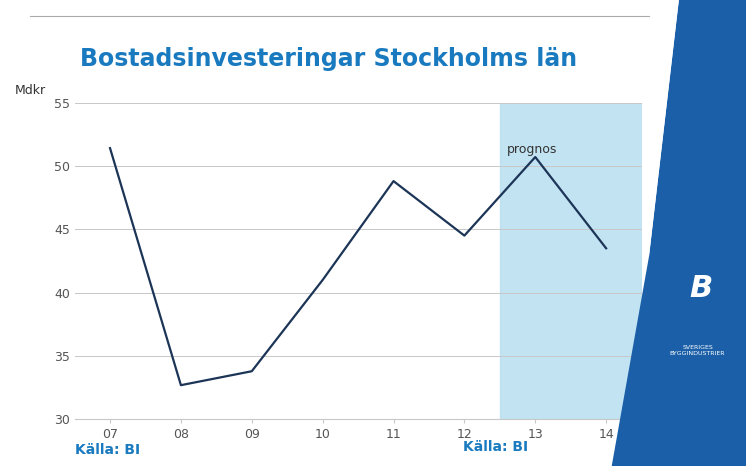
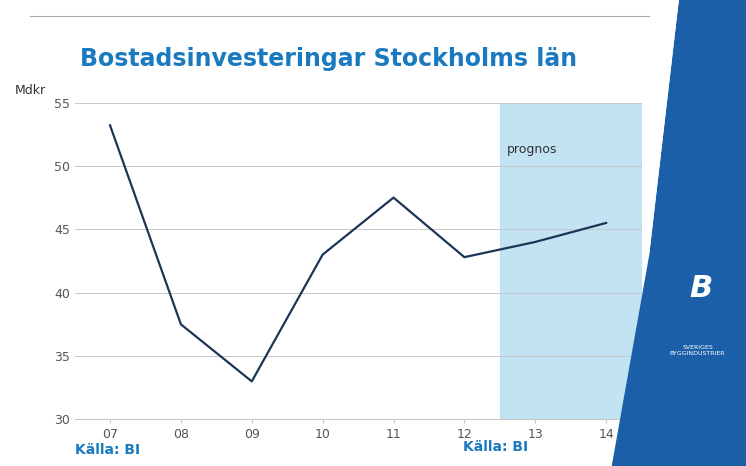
07: 51.4 -> 53.2
08: 32.7 -> 37.5
09: 33.8 -> 33.0
10: 41.0 -> 43.0
11: 48.8 -> 47.5
12: 44.5 -> 42.8
13: 50.7 -> 44.0
14: 43.5 -> 45.5
